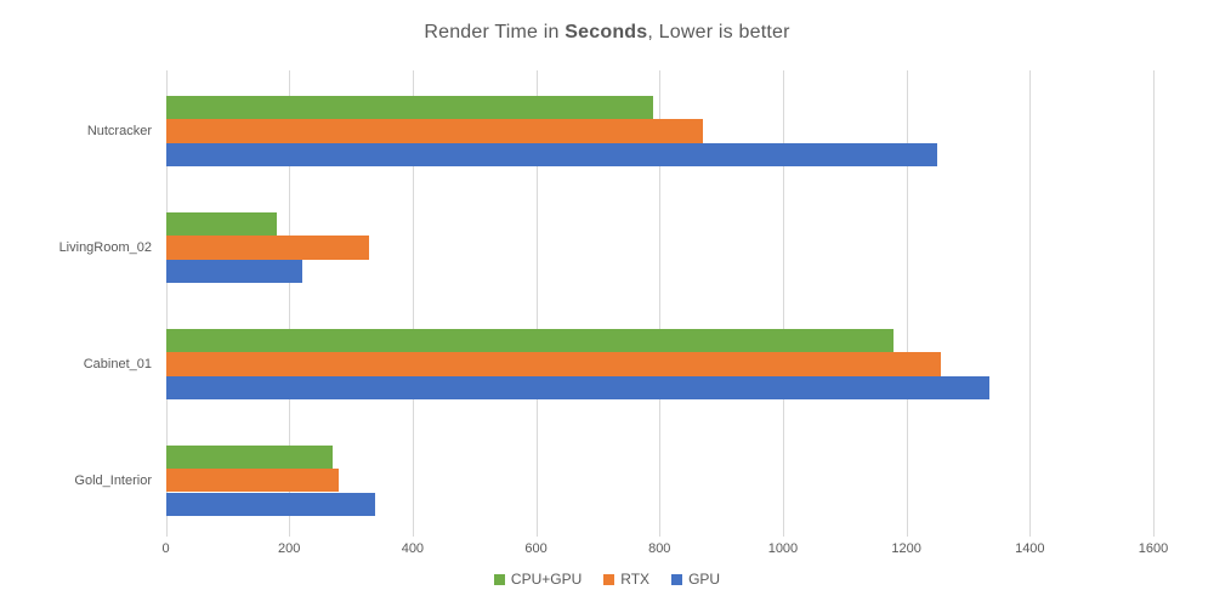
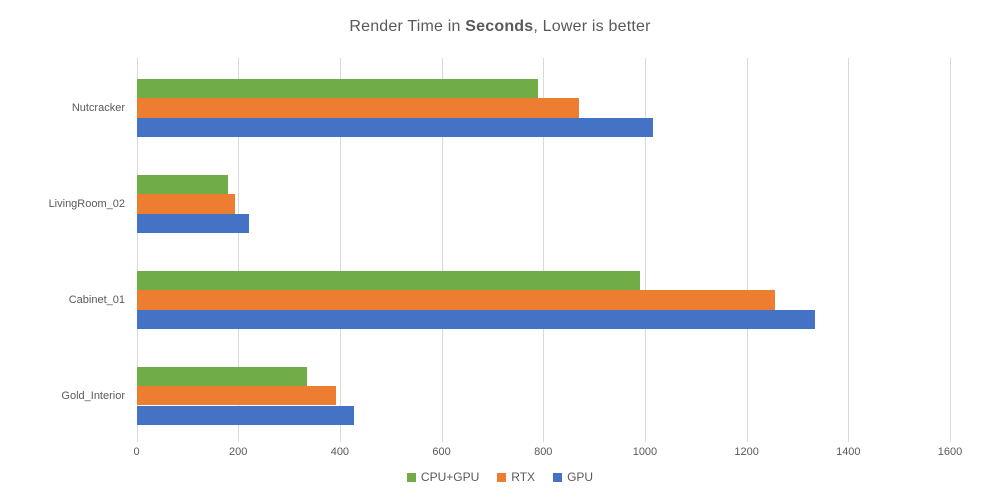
GPU/Nutcracker: 1250 -> 1020
RTX/LivingRoom_02: 330 -> 190
CPU+GPU/Cabinet_01: 1180 -> 990
CPU+GPU/Gold_Interior: 270 -> 340
RTX/Gold_Interior: 280 -> 390
GPU/Gold_Interior: 340 -> 430
